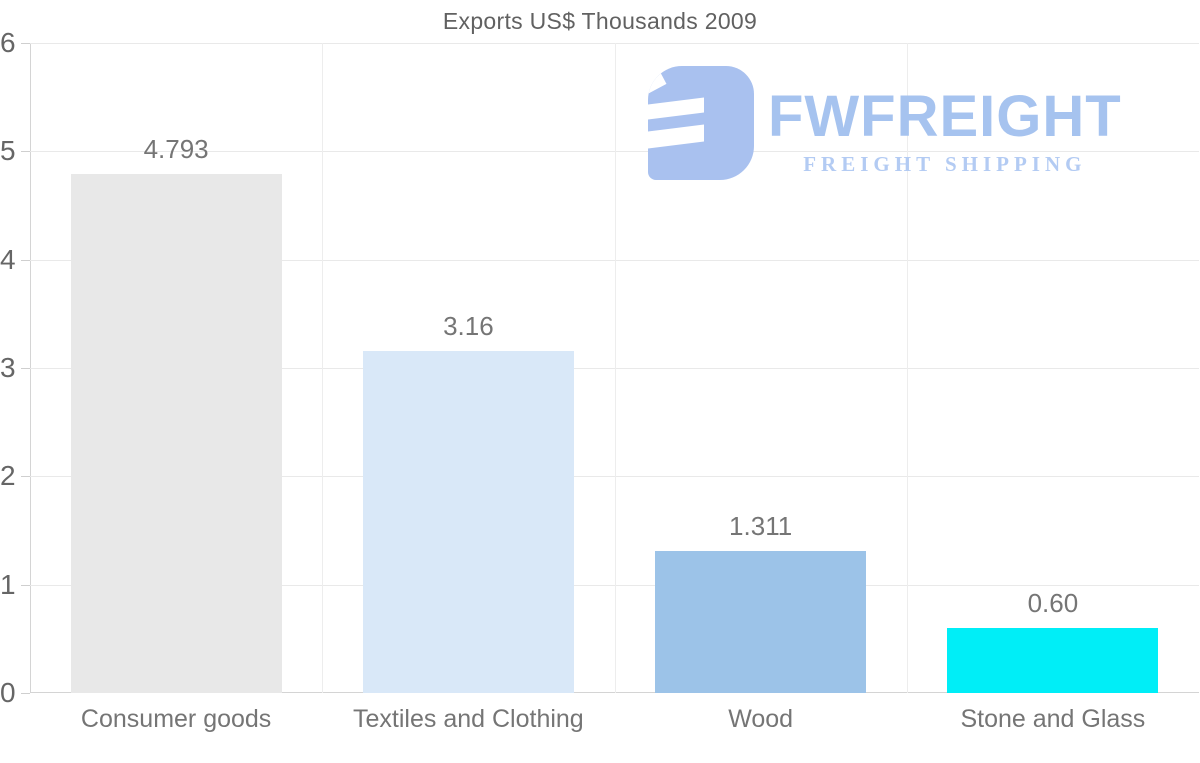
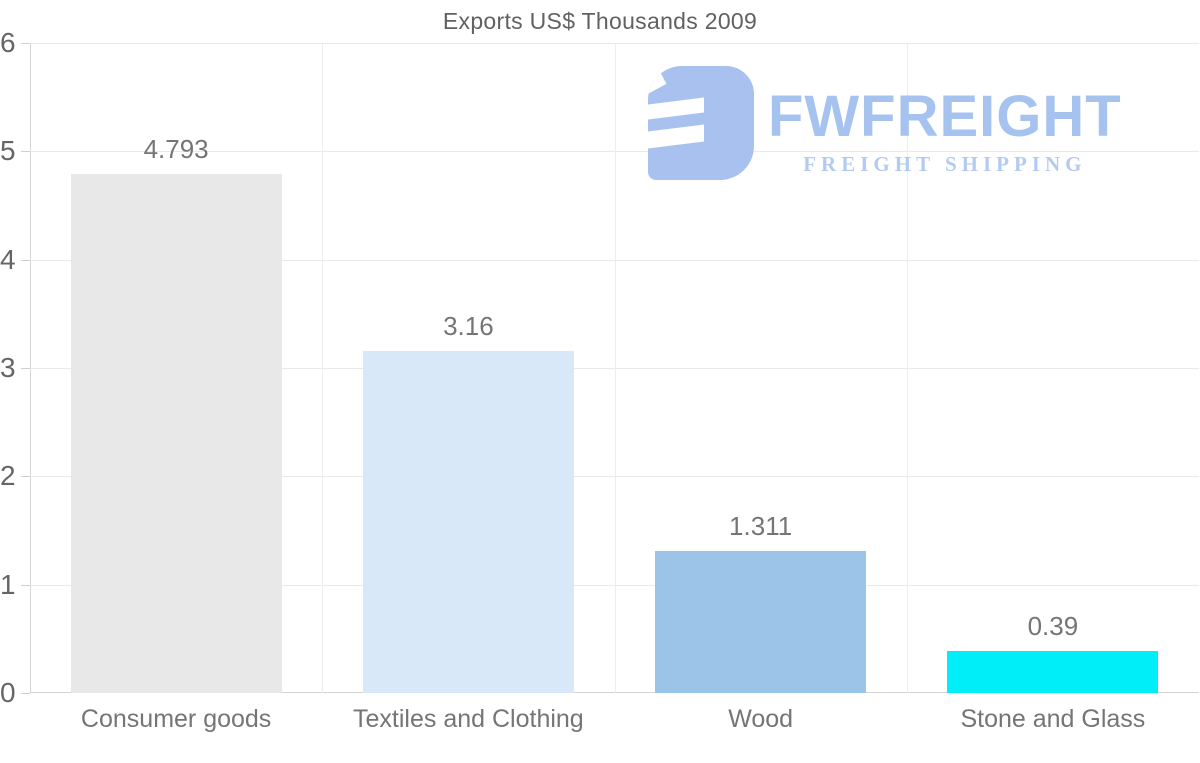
Stone and Glass: 0.60 -> 0.39
